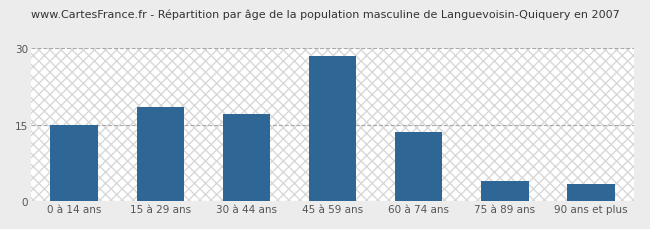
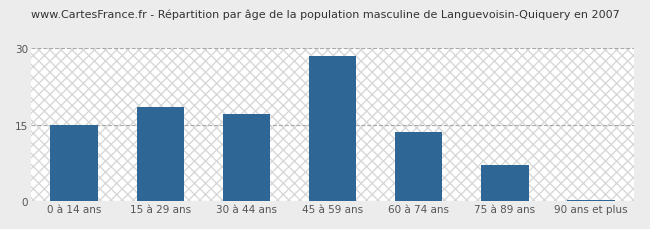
75 à 89 ans: 4.0 -> 7.0
90 ans et plus: 3.4 -> 0.3
